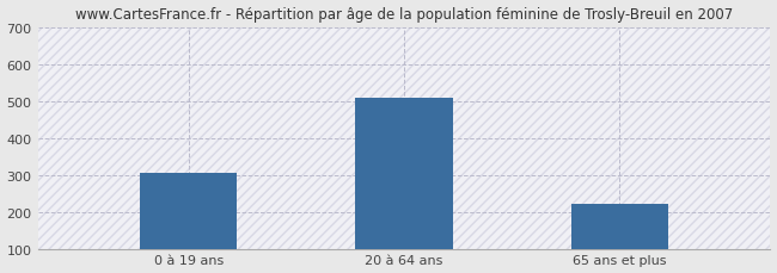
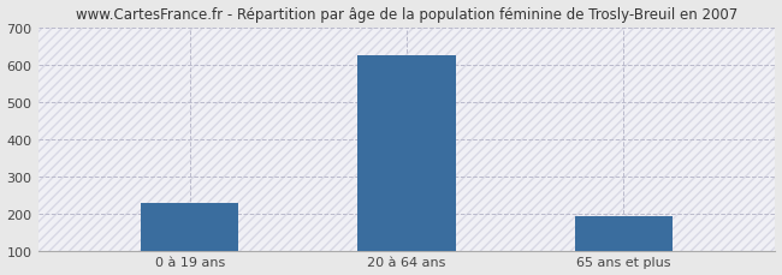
0 à 19 ans: 305 -> 228
20 à 64 ans: 510 -> 625
65 ans et plus: 220 -> 193
